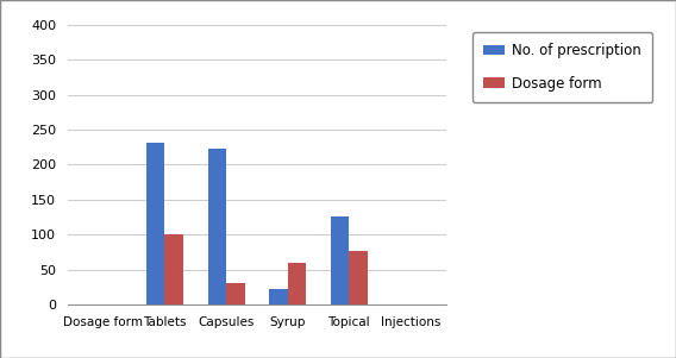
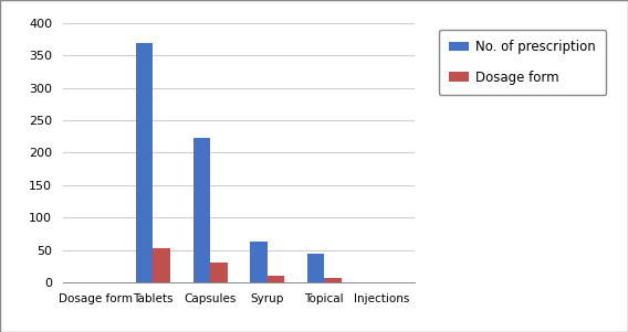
No. of prescription/Tablets: 232 -> 370
Dosage form/Tablets: 100 -> 52
No. of prescription/Syrup: 22 -> 63
Dosage form/Syrup: 60 -> 10
No. of prescription/Topical: 126 -> 44
Dosage form/Topical: 76 -> 6
